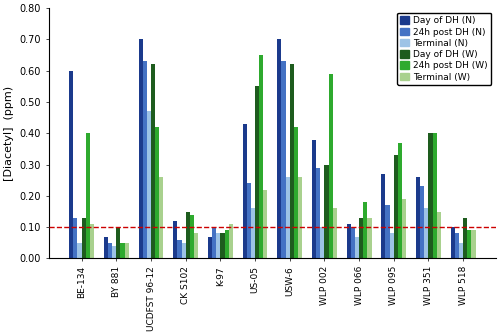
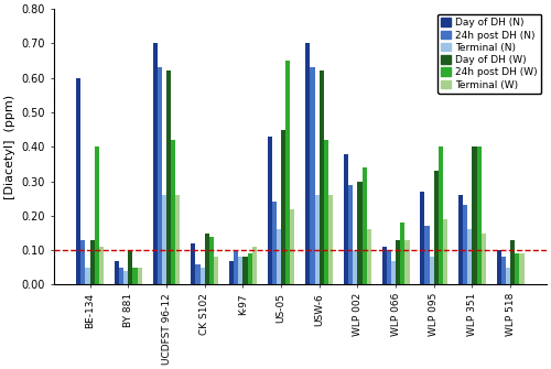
Terminal (N)/UCDFST 96-12: 0.47 -> 0.26
Day of DH (W)/US-05: 0.55 -> 0.45
24h post DH (W)/WLP 002: 0.59 -> 0.34
24h post DH (W)/WLP 095: 0.37 -> 0.40
